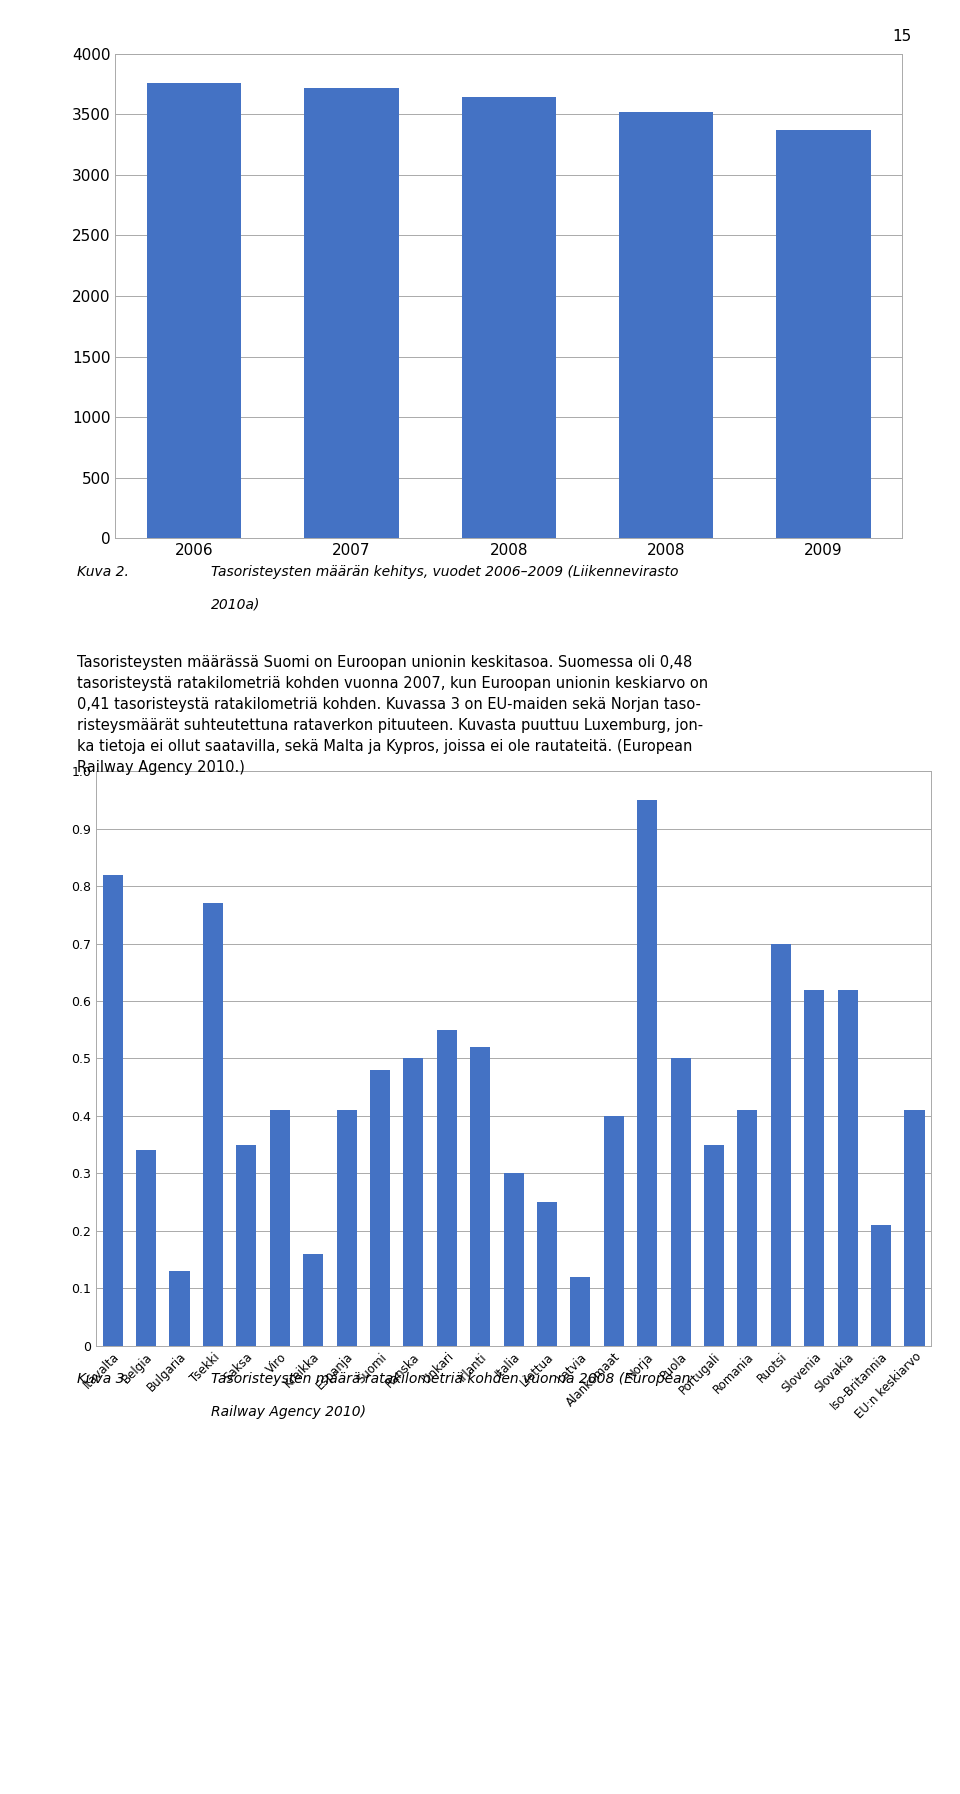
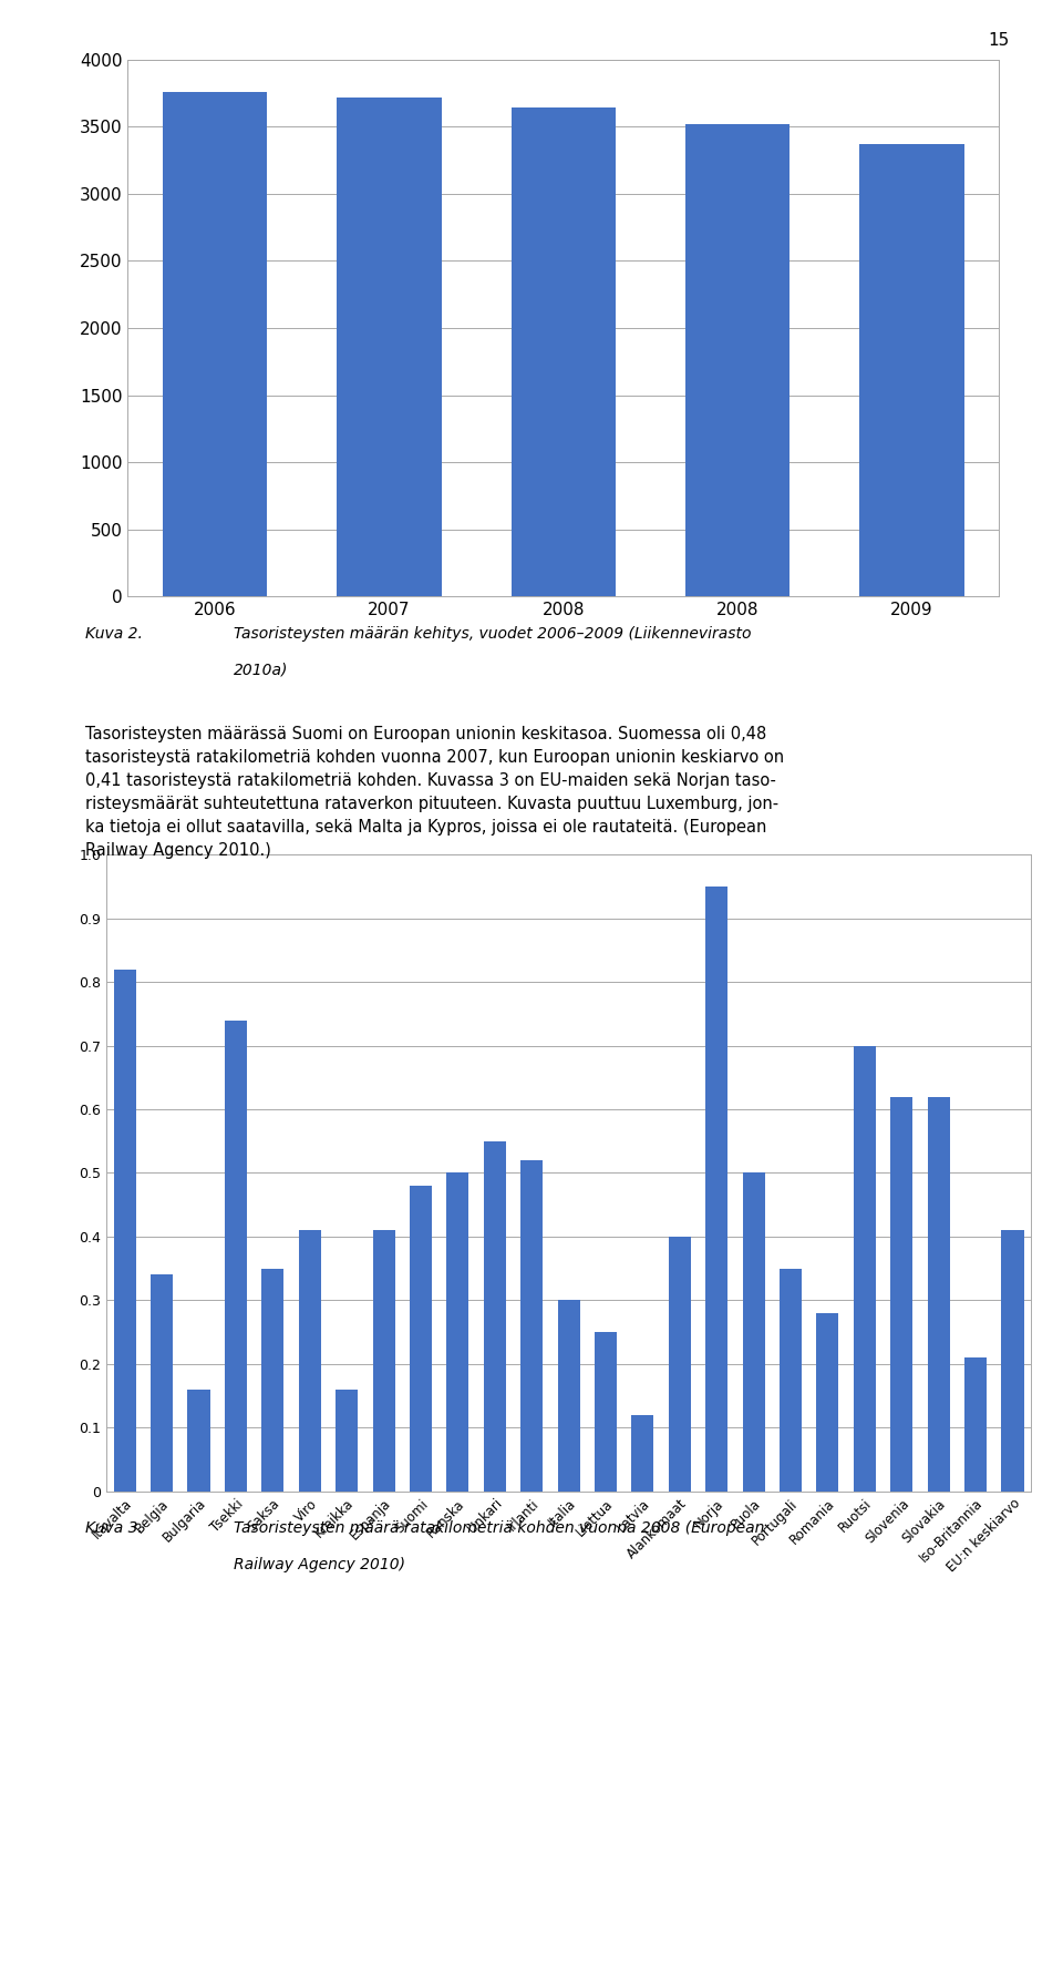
Bulgaria: 0.13 -> 0.16
Tsekki: 0.77 -> 0.74
Romania: 0.41 -> 0.28
